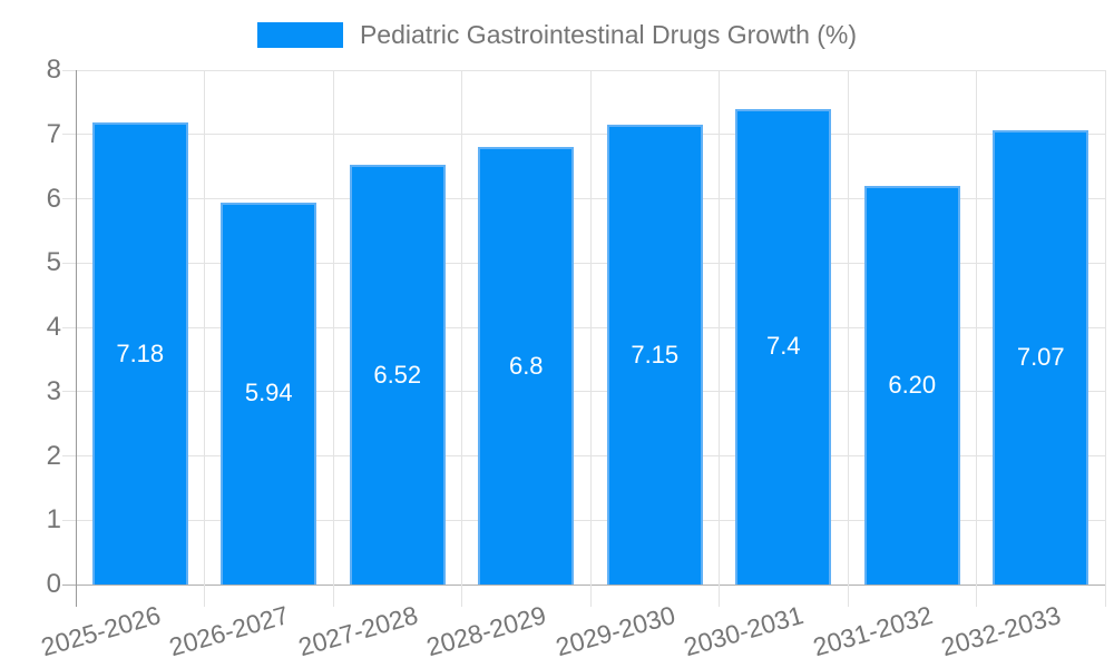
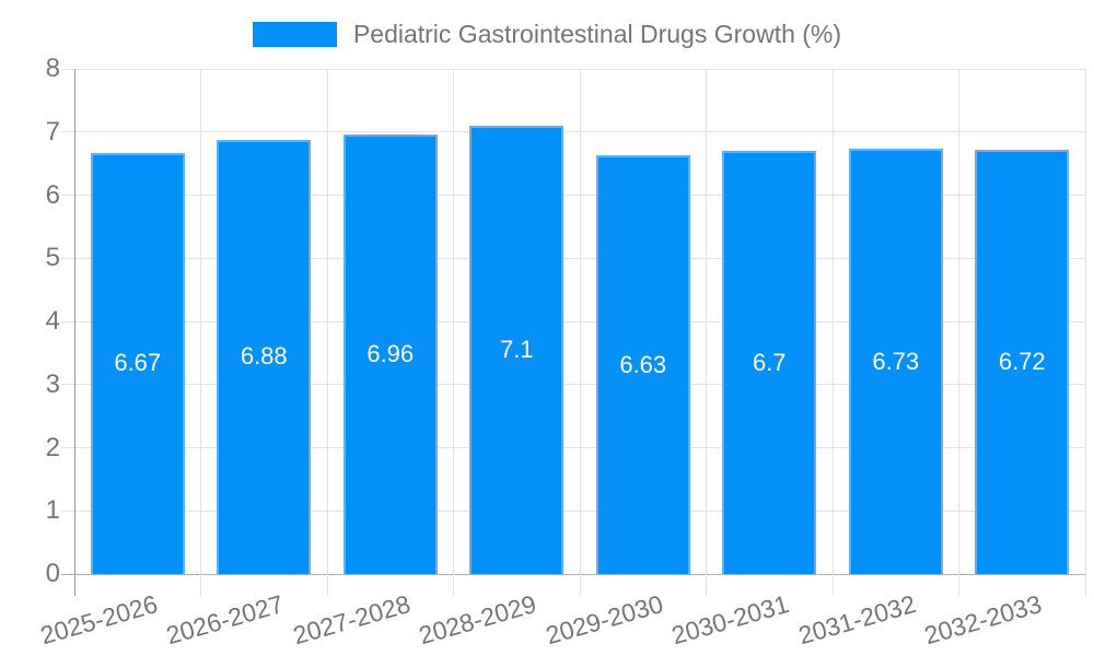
2025-2026: 7.18 -> 6.67
2026-2027: 5.94 -> 6.88
2027-2028: 6.52 -> 6.96
2028-2029: 6.8 -> 7.1
2029-2030: 7.15 -> 6.63
2030-2031: 7.4 -> 6.7
2031-2032: 6.20 -> 6.73
2032-2033: 7.07 -> 6.72
